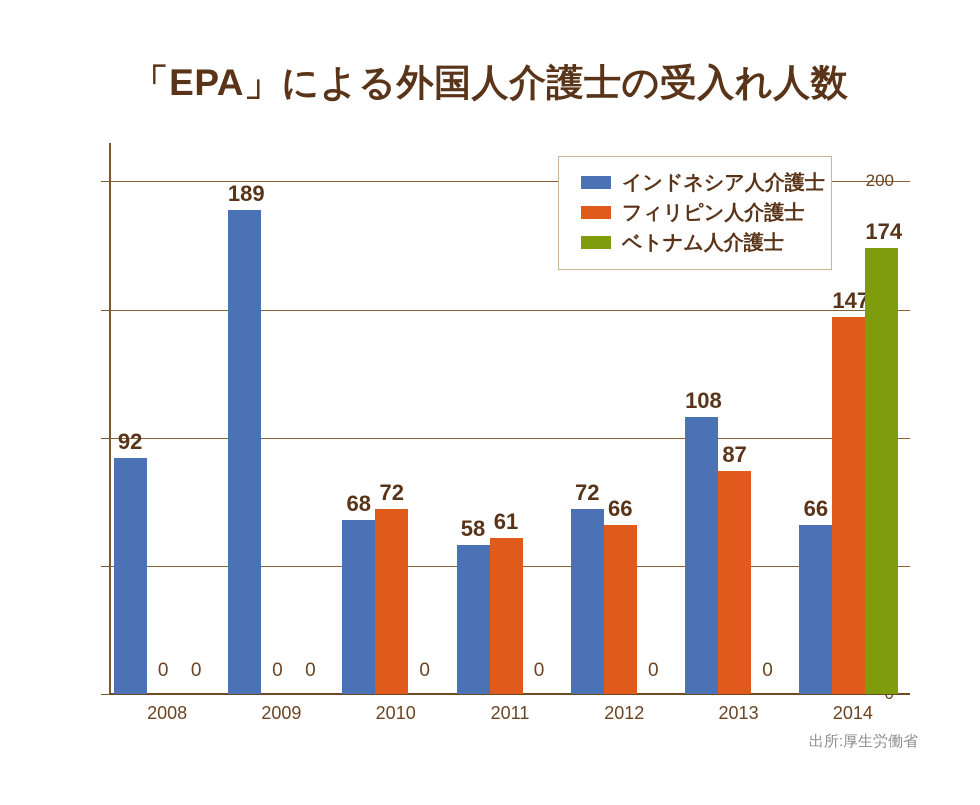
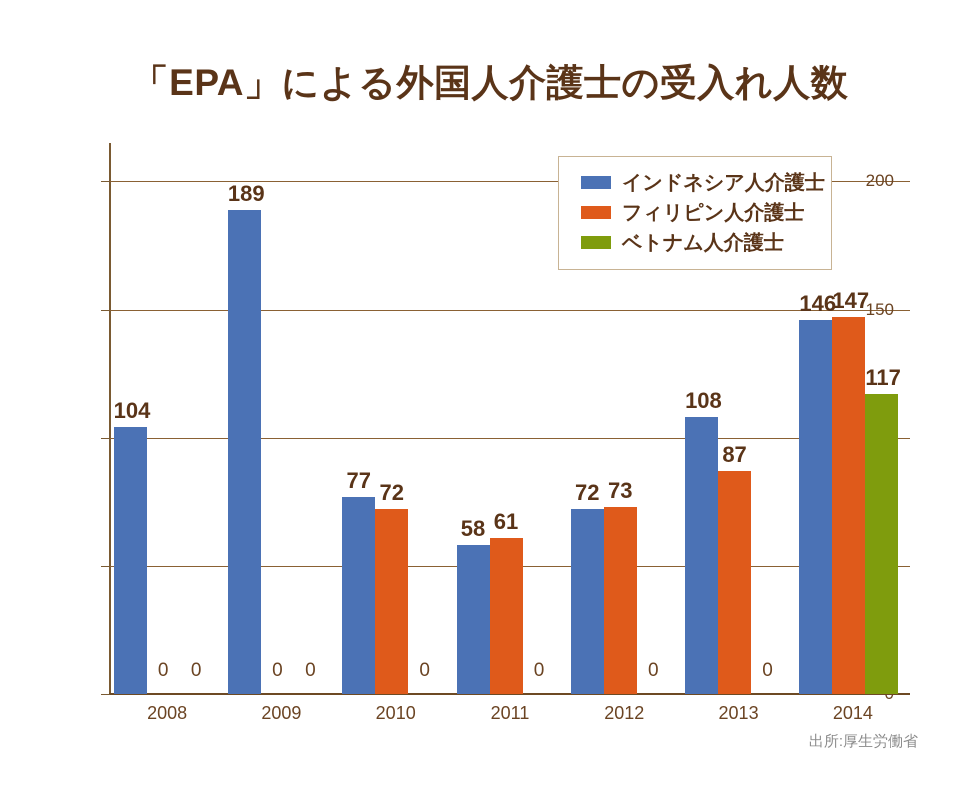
インドネシア人介護士/2008: 92 -> 104
インドネシア人介護士/2010: 68 -> 77
フィリピン人介護士/2012: 66 -> 73
インドネシア人介護士/2014: 66 -> 146
ベトナム人介護士/2014: 174 -> 117
